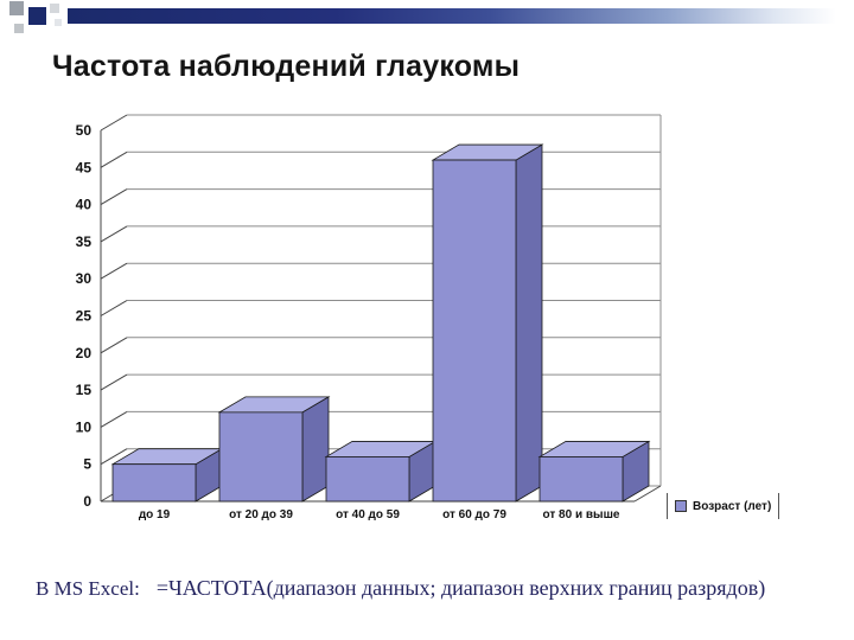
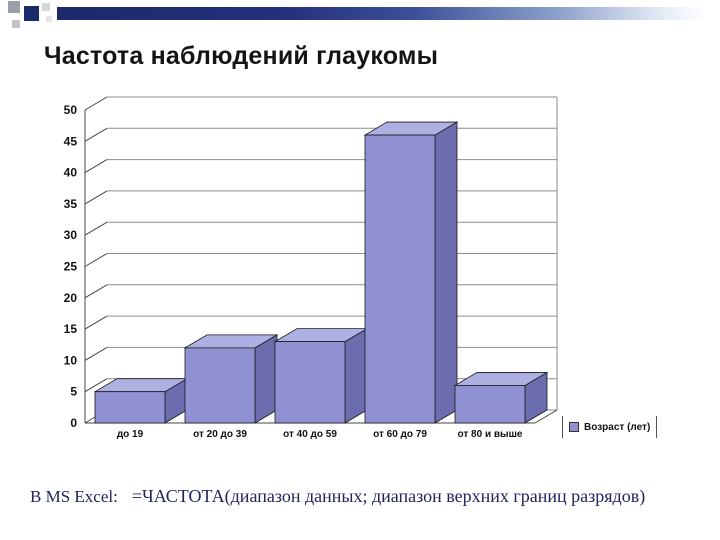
от 40 до 59: 6 -> 13
